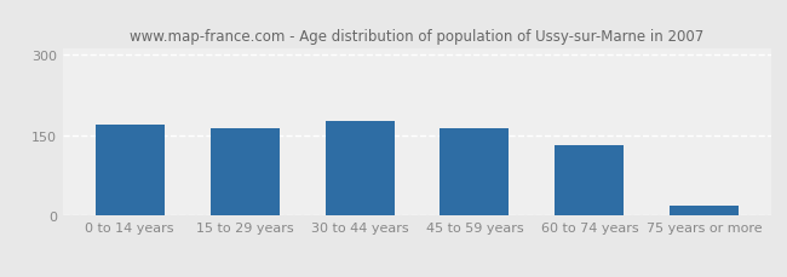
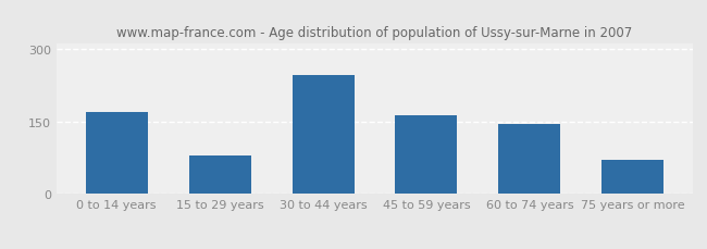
15 to 29 years: 163 -> 80
30 to 44 years: 176 -> 245
60 to 74 years: 132 -> 145
75 years or more: 18 -> 70
